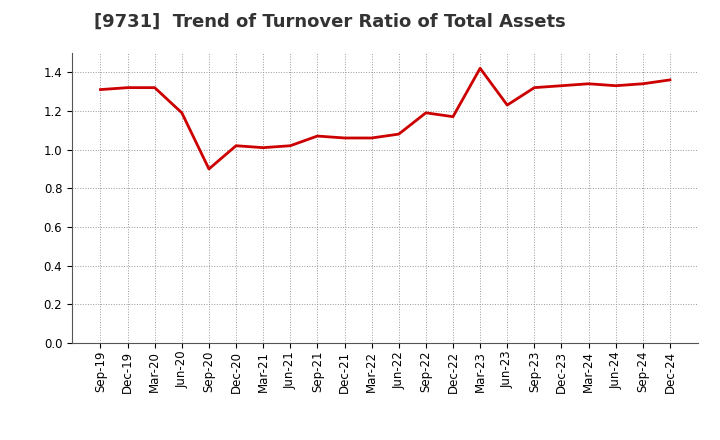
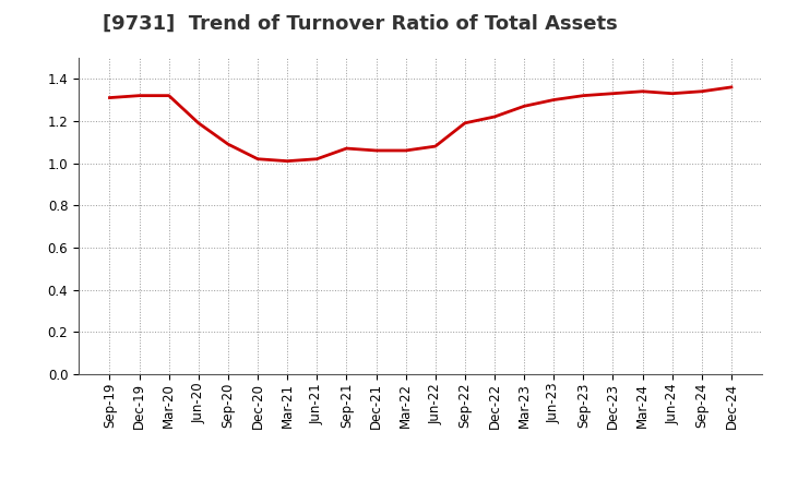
Sep-20: 0.90 -> 1.09
Dec-22: 1.17 -> 1.22
Mar-23: 1.42 -> 1.27
Jun-23: 1.23 -> 1.30
